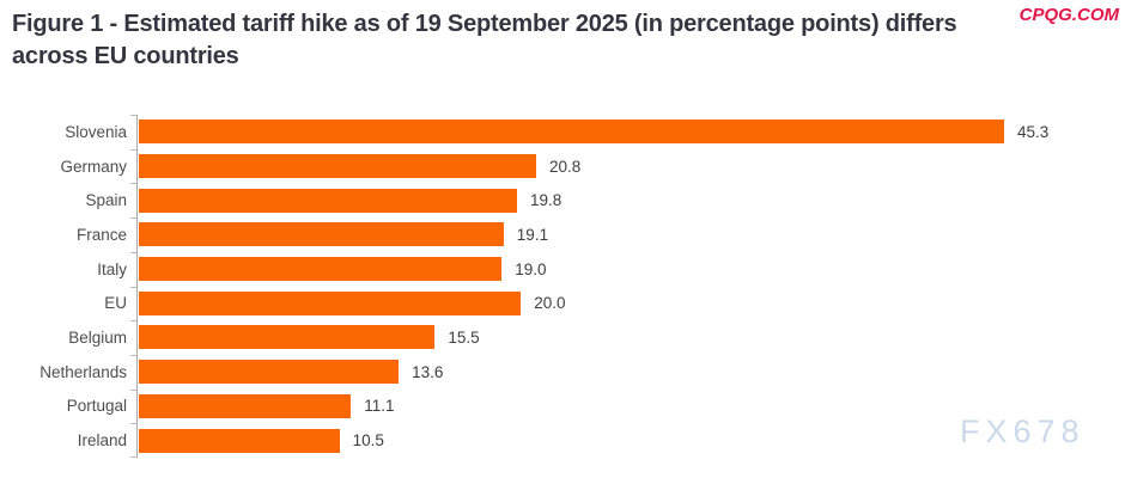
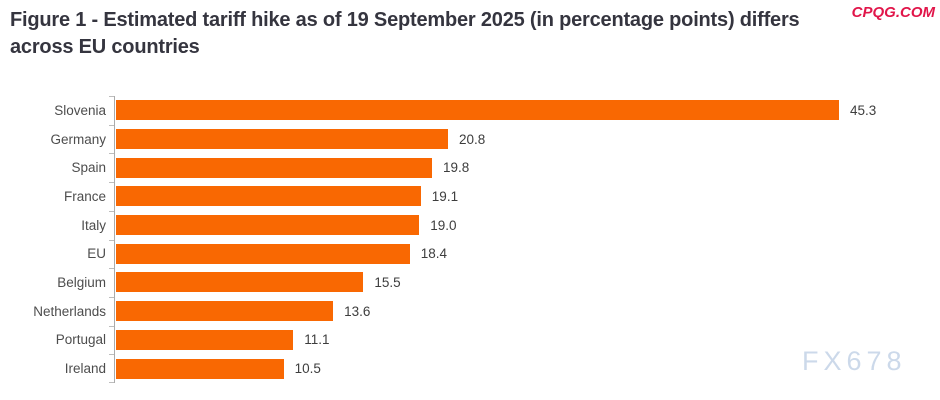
EU: 20.0 -> 18.4
